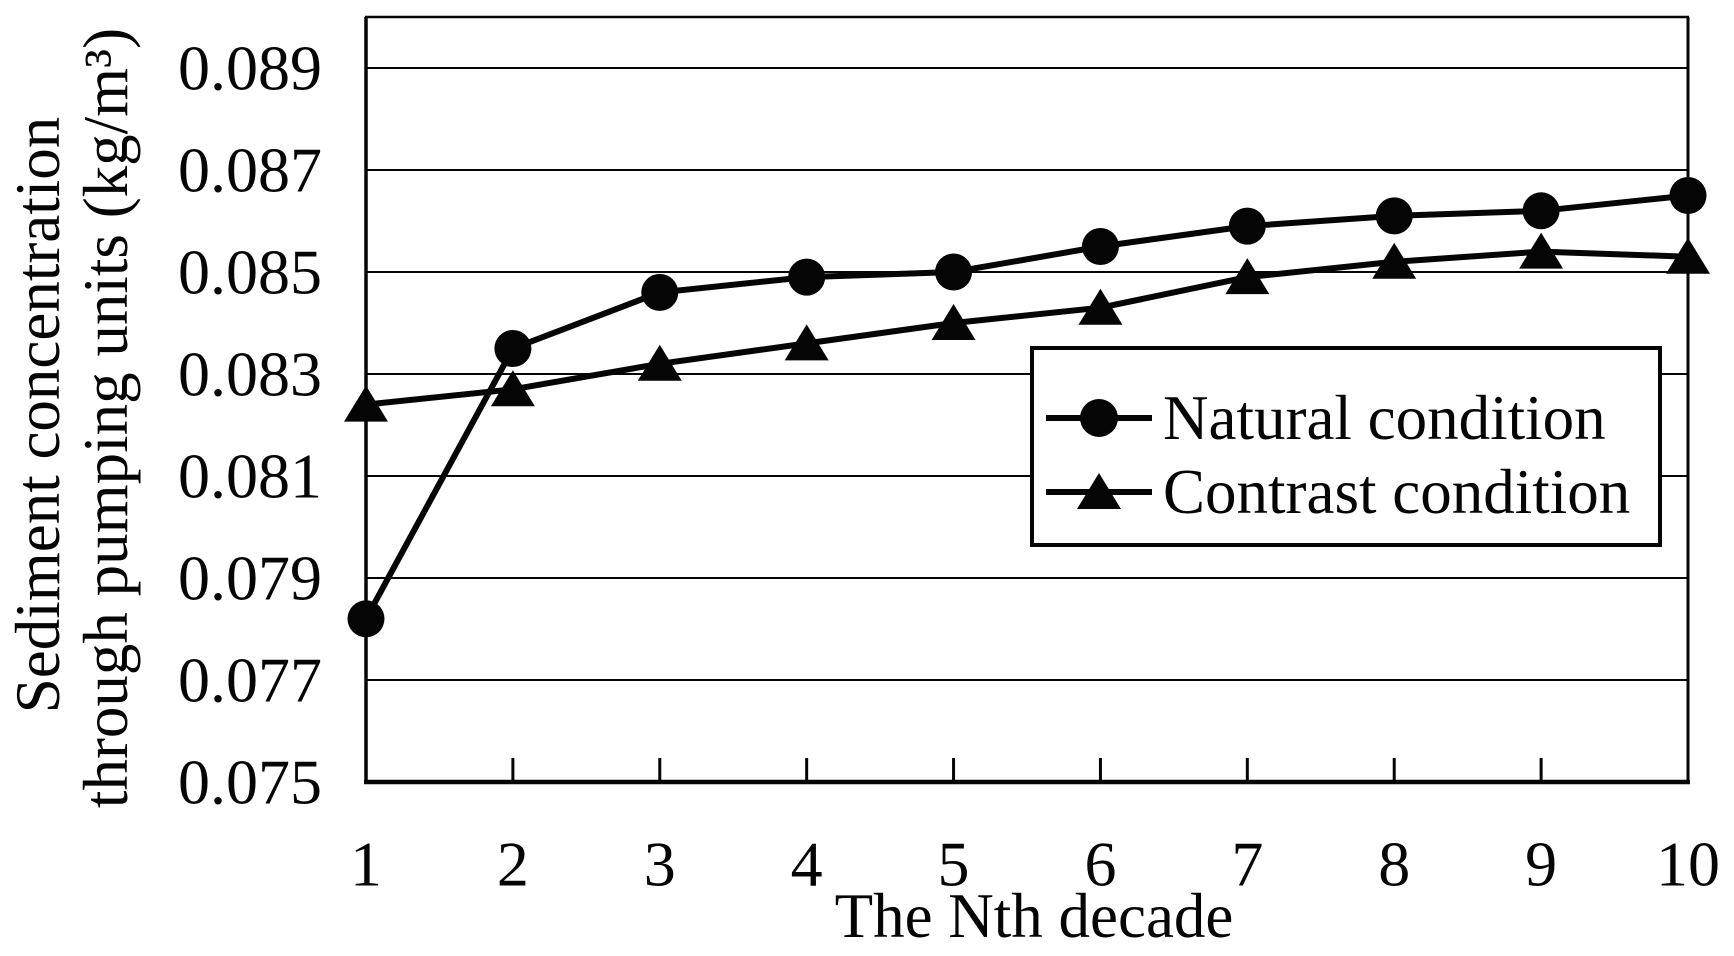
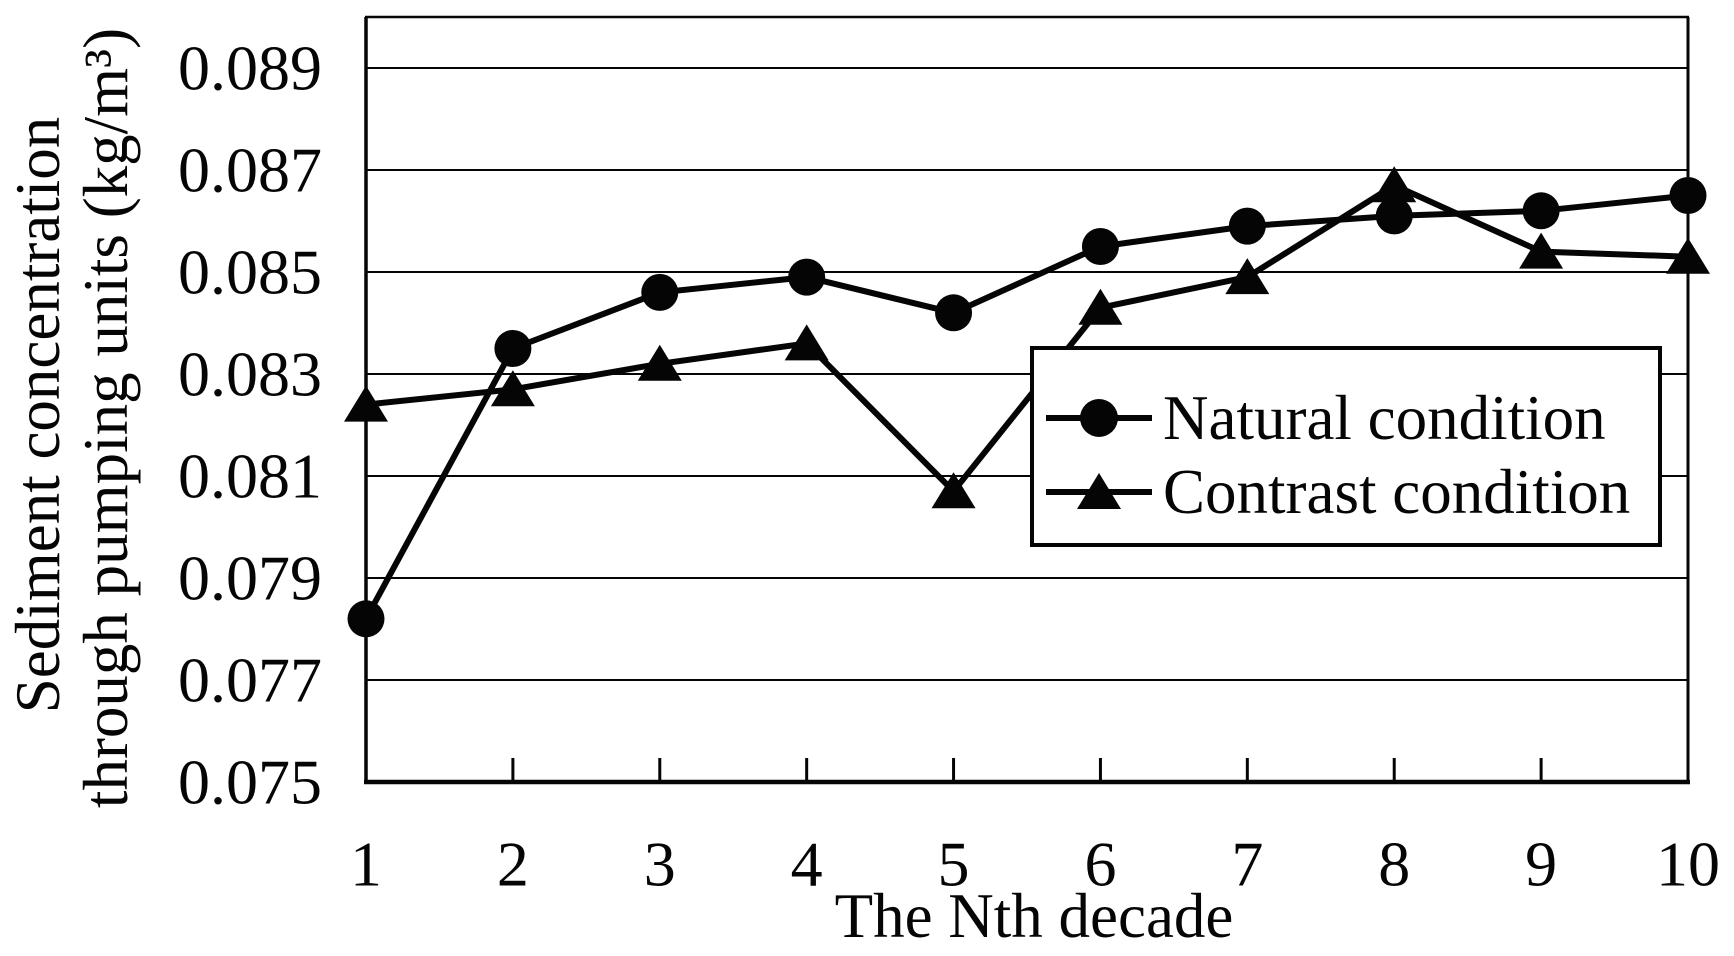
Natural condition/5: 0.0850 -> 0.0842
Contrast condition/5: 0.0840 -> 0.0807
Contrast condition/8: 0.0852 -> 0.0867
